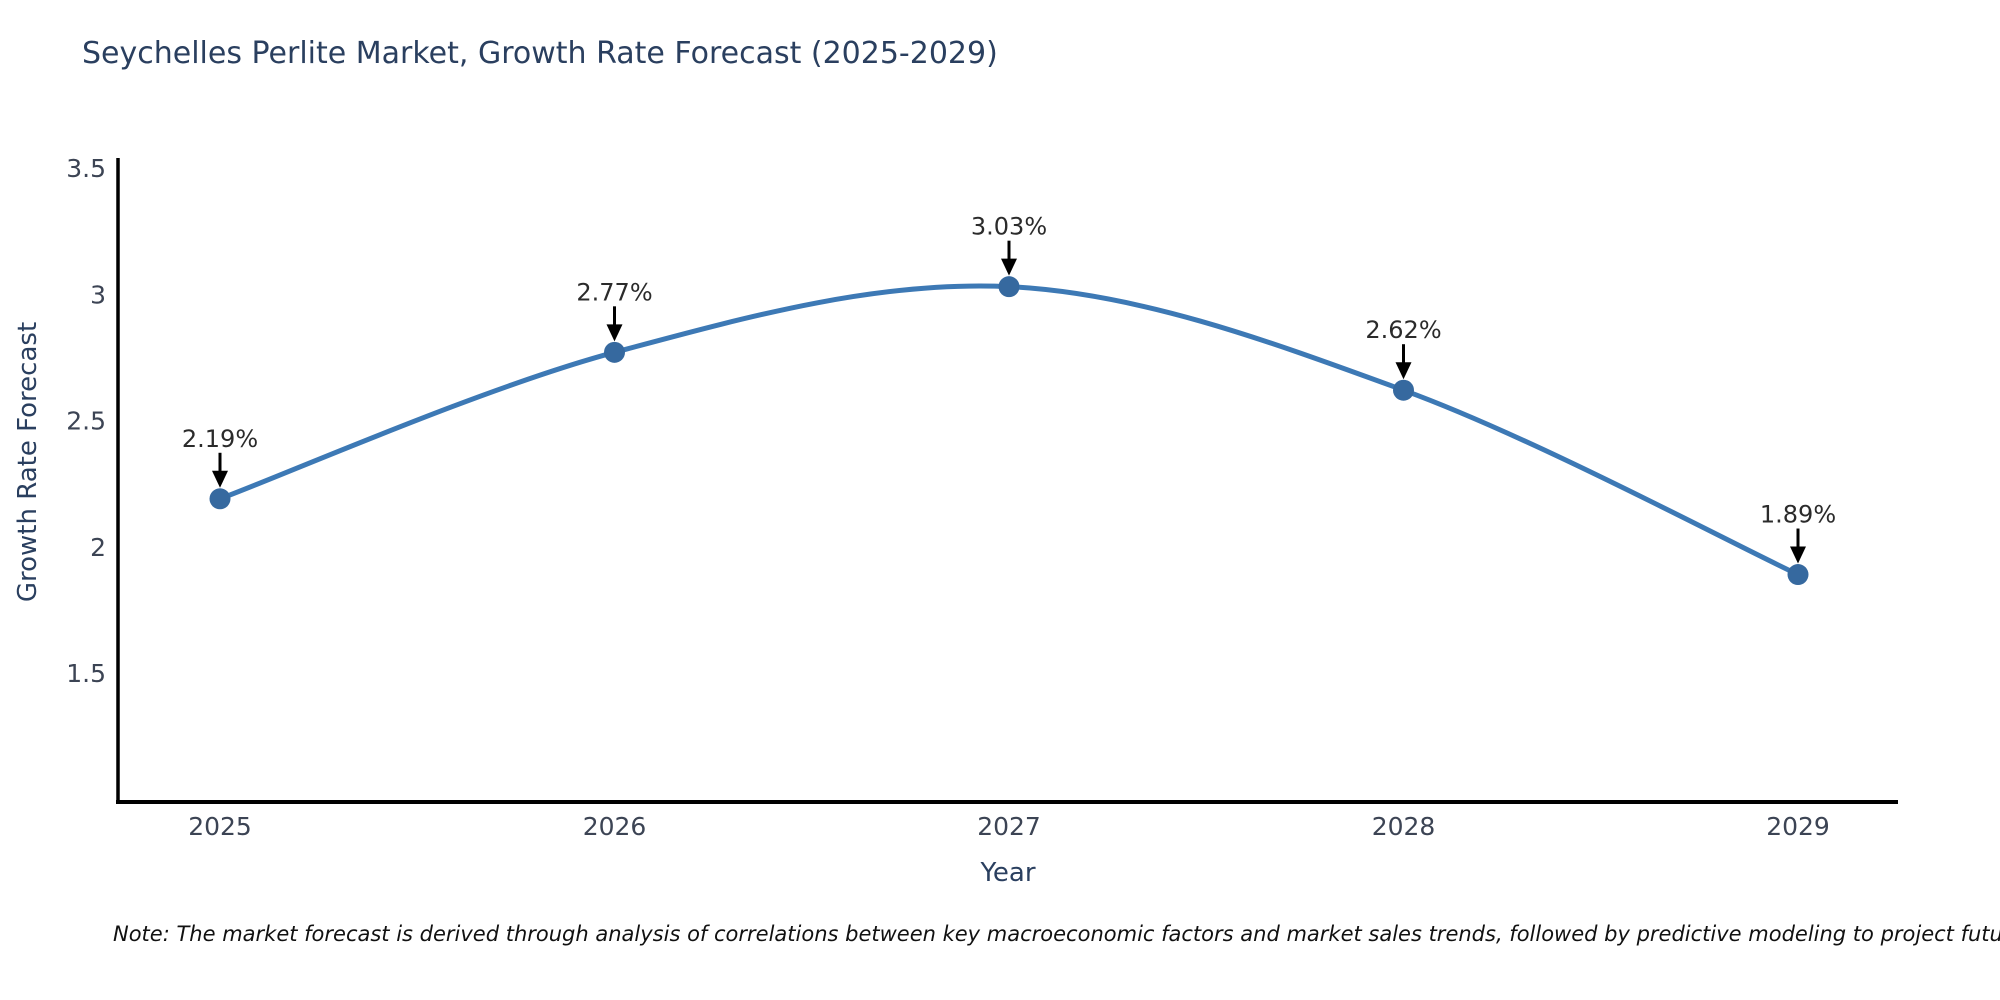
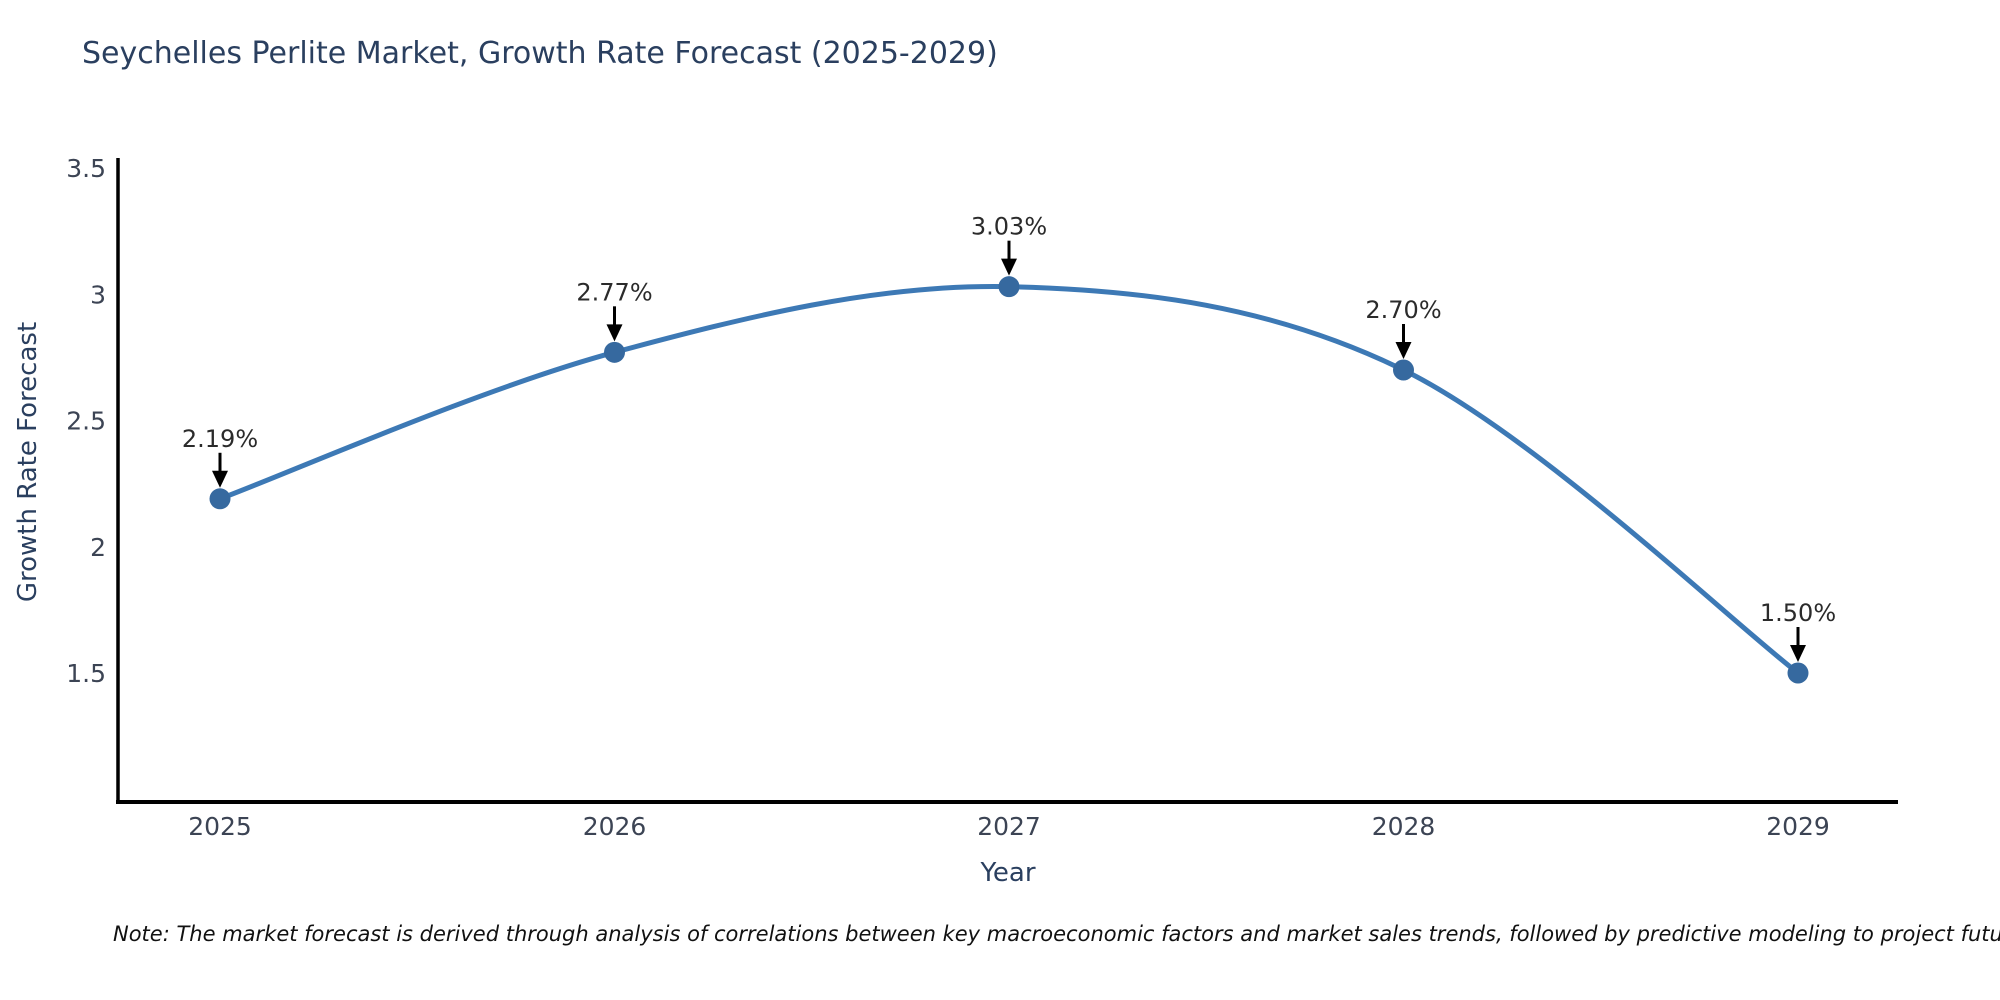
2028: 2.62% -> 2.70%
2029: 1.89% -> 1.50%
